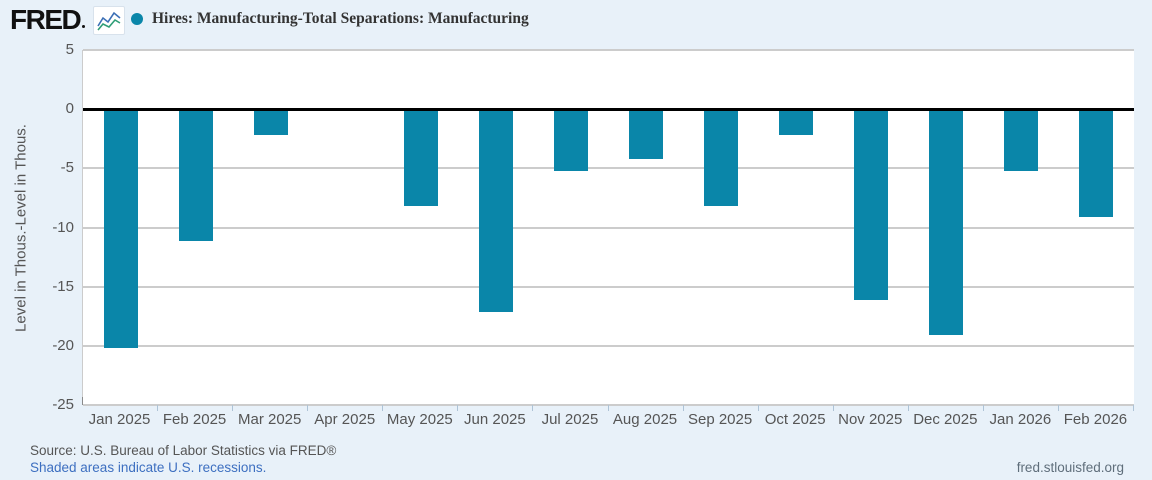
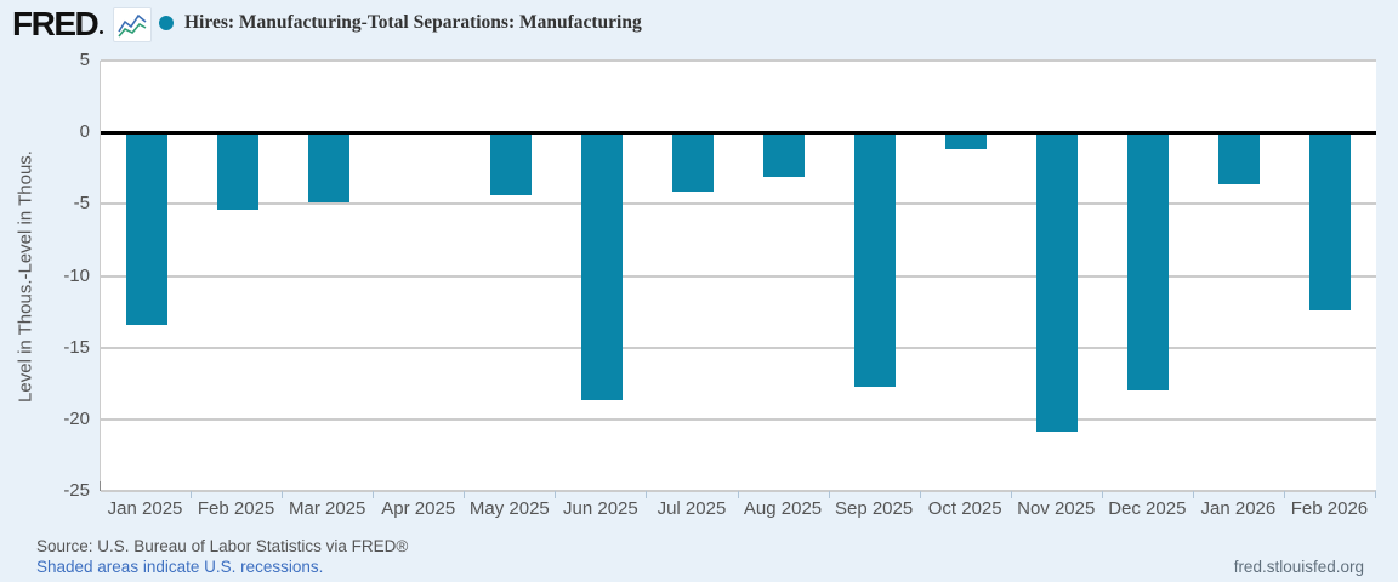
Jan 2025: -20.2 -> -13.4
Feb 2025: -11.1 -> -5.4
Mar 2025: -2.2 -> -4.9
May 2025: -8.2 -> -4.4
Jun 2025: -17.1 -> -18.7
Jul 2025: -5.2 -> -4.1
Aug 2025: -4.2 -> -3.1
Sep 2025: -8.2 -> -17.7
Oct 2025: -2.2 -> -1.2
Nov 2025: -16.1 -> -20.9
Dec 2025: -19.1 -> -18.0
Jan 2026: -5.2 -> -3.6
Feb 2026: -9.1 -> -12.4
